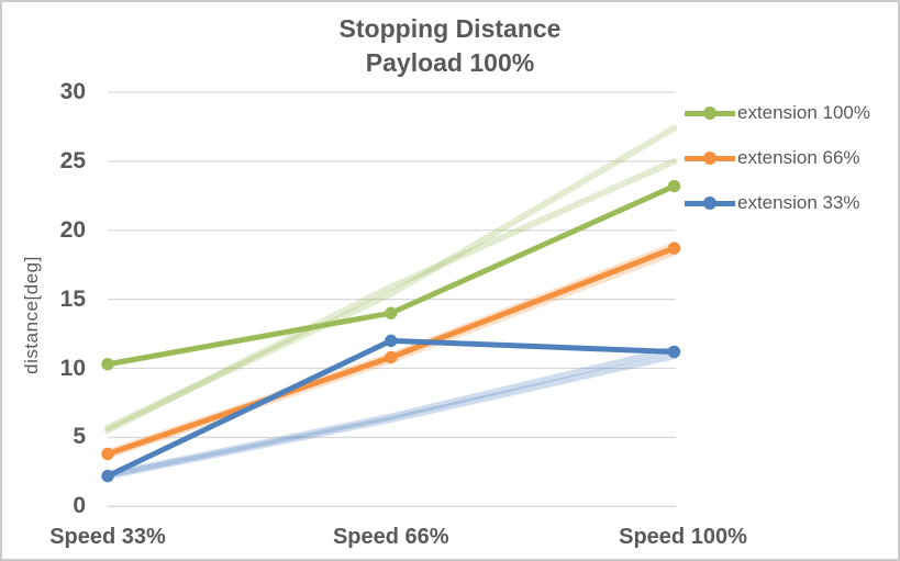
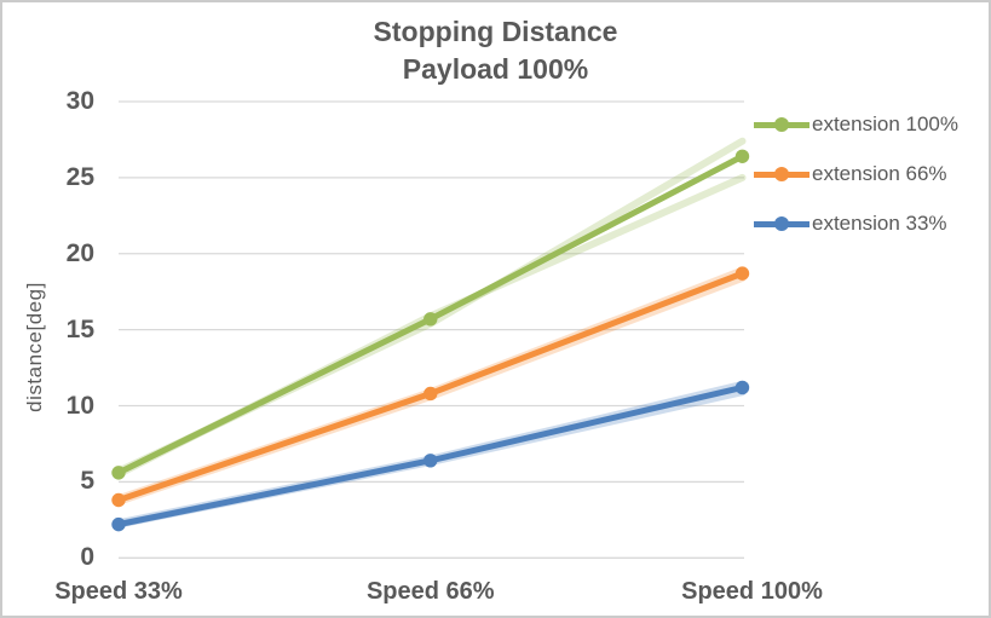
extension 100%/Speed 33%: 10.3 -> 5.6
extension 100%/Speed 66%: 14.0 -> 15.7
extension 33%/Speed 66%: 12.0 -> 6.4
extension 100%/Speed 100%: 23.2 -> 26.4
